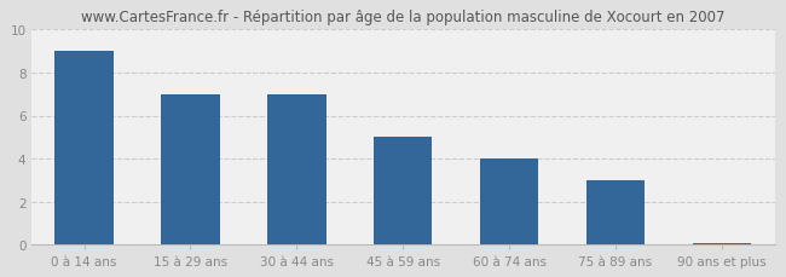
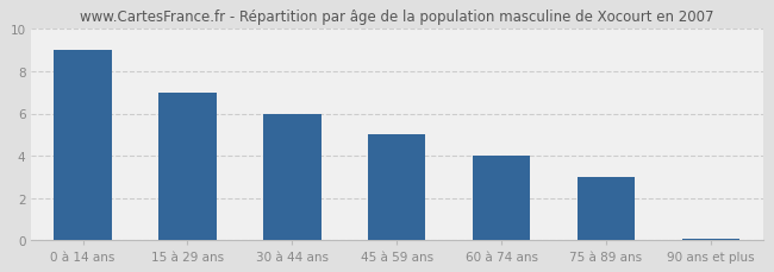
30 à 44 ans: 7.0 -> 6.0
